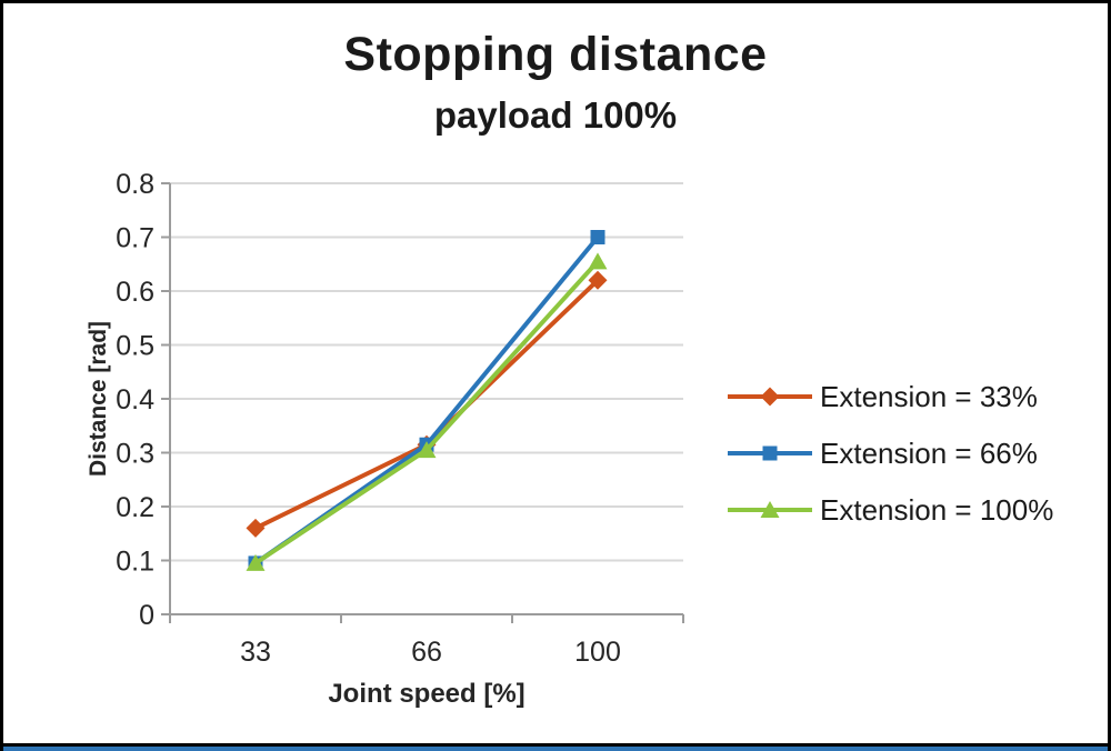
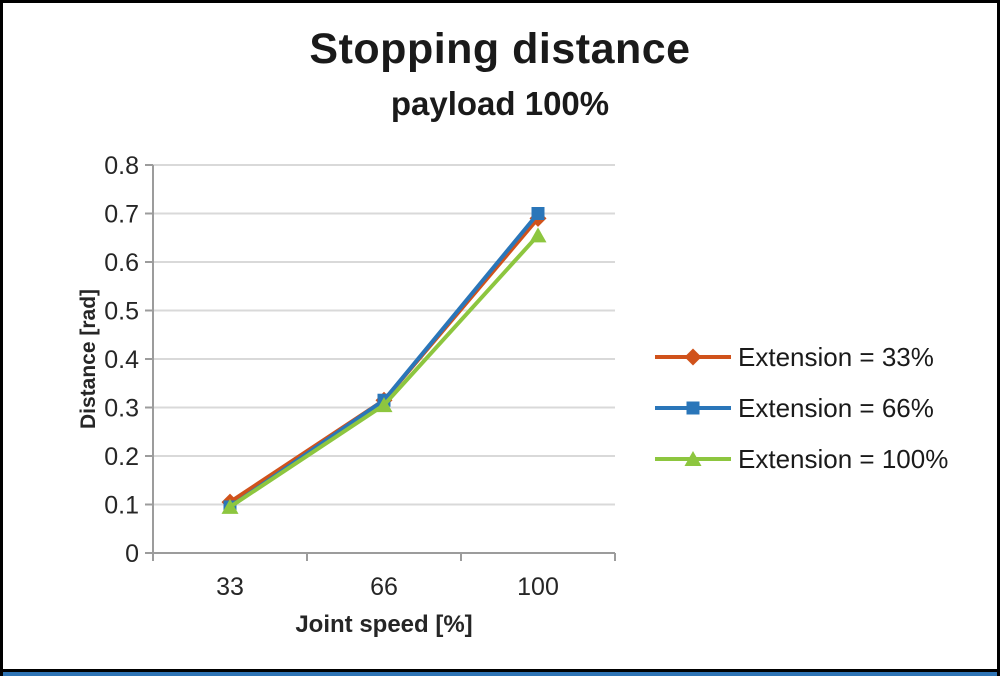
Extension = 33%/33: 0.16 -> 0.10
Extension = 33%/100: 0.62 -> 0.69
